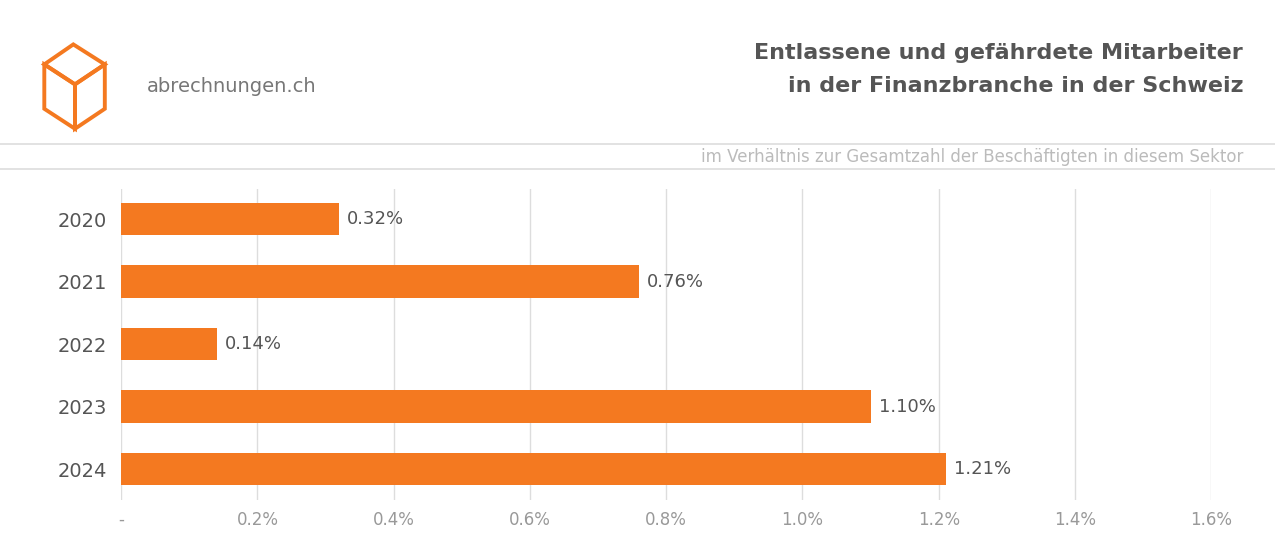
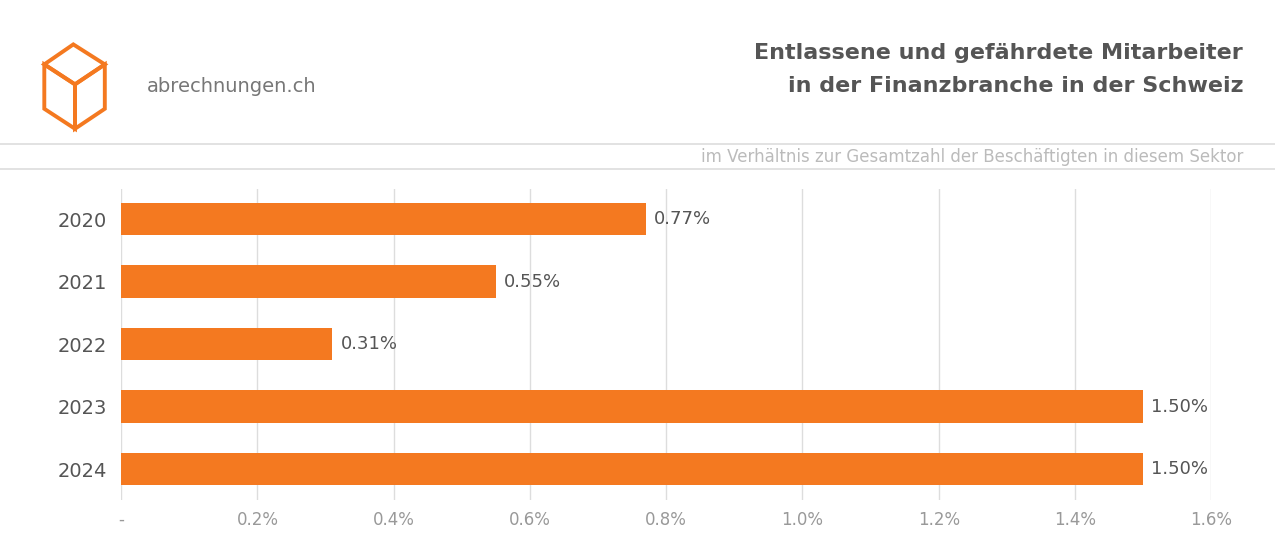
2020: 0.32% -> 0.77%
2021: 0.76% -> 0.55%
2022: 0.14% -> 0.31%
2023: 1.10% -> 1.50%
2024: 1.21% -> 1.50%
